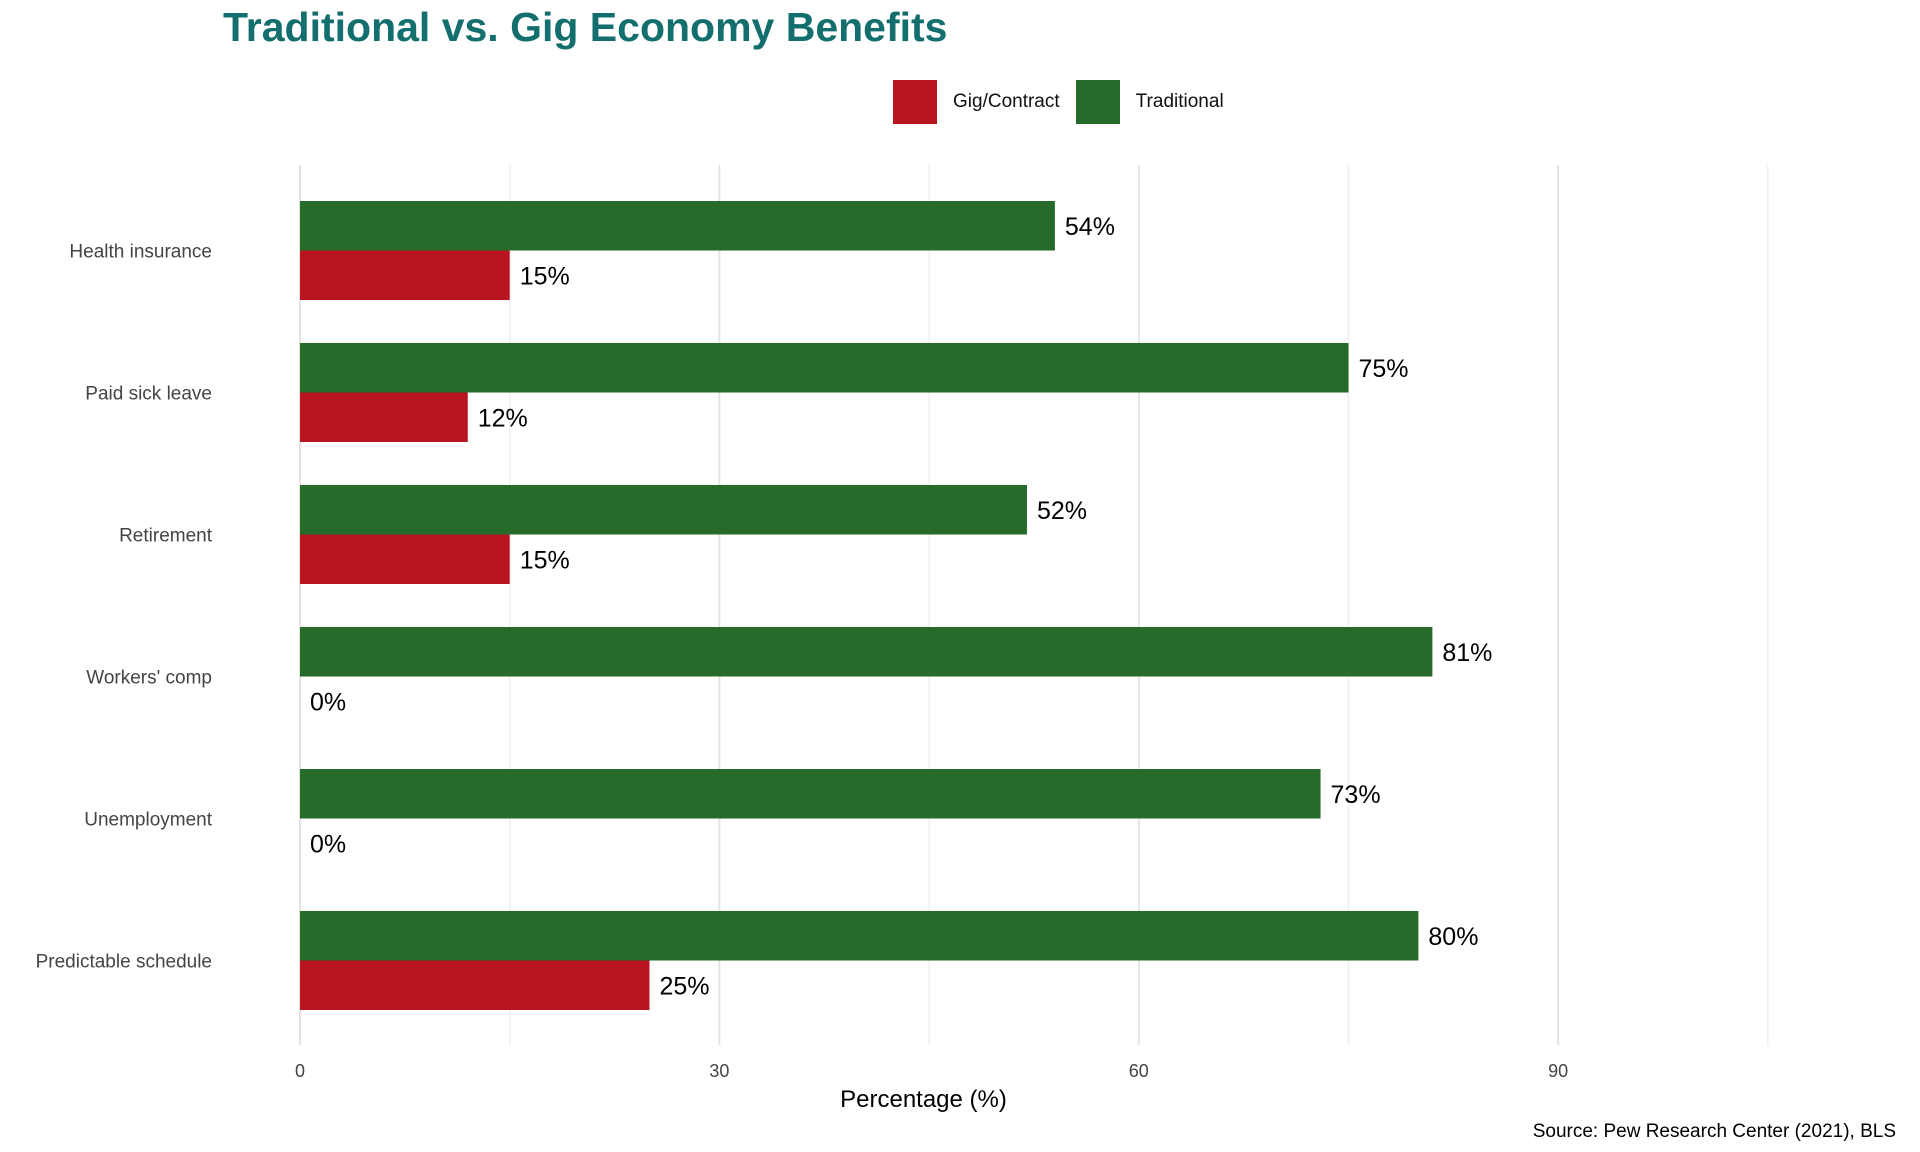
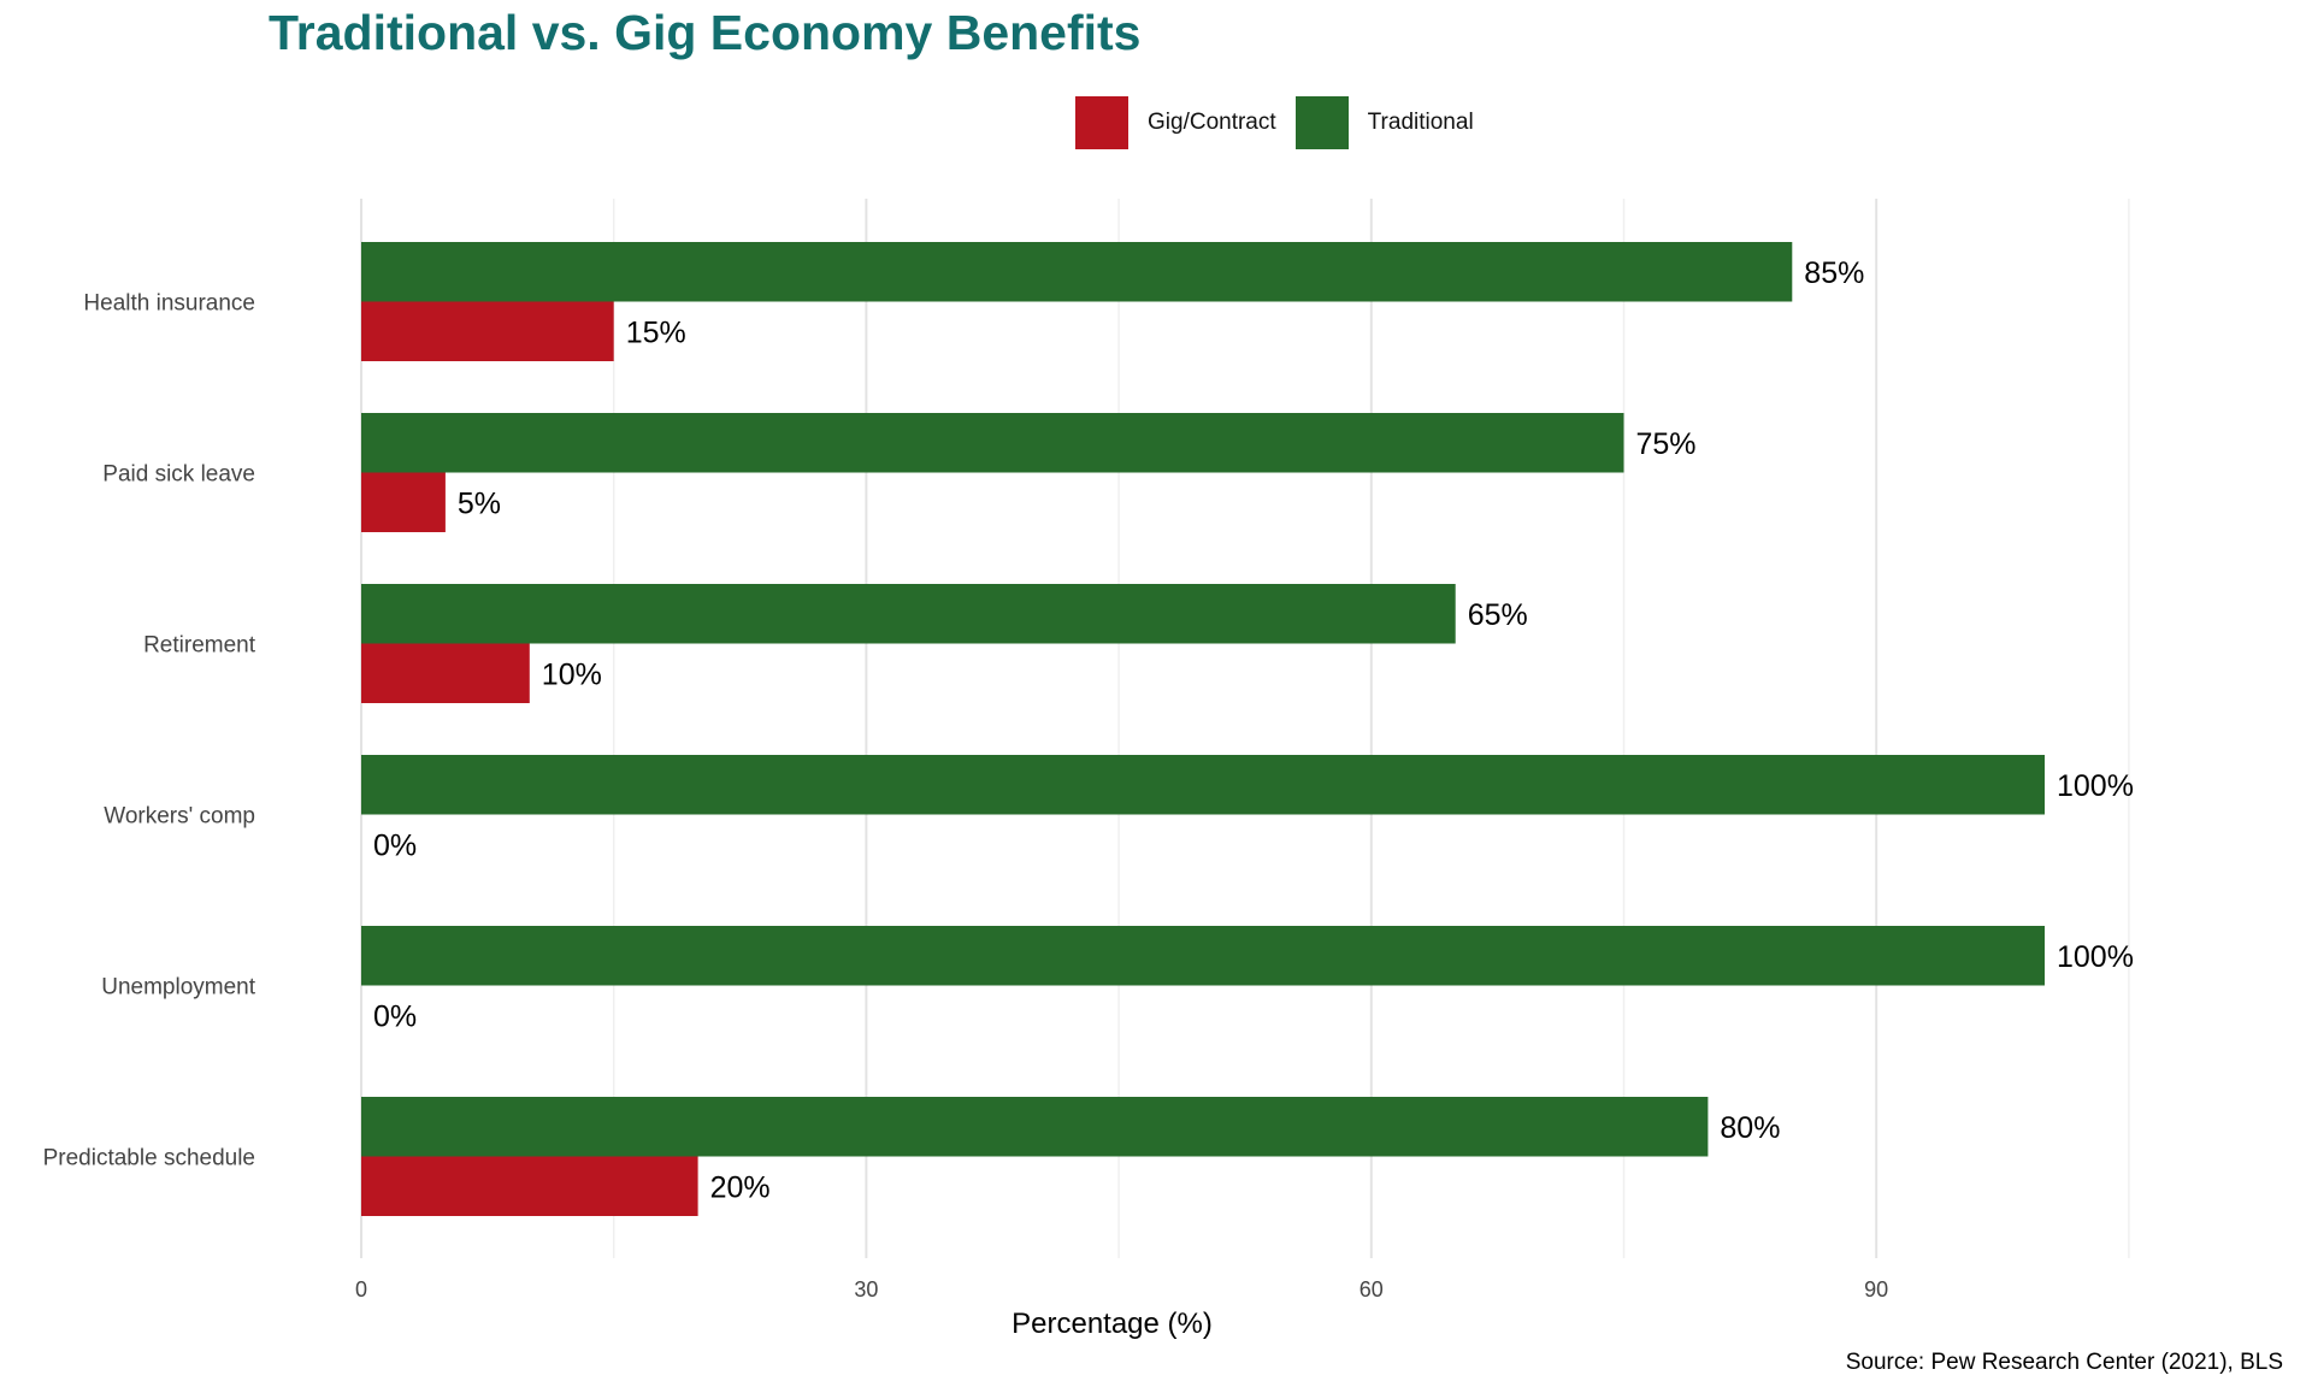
Traditional/Health insurance: 54% -> 85%
Gig/Contract/Paid sick leave: 12% -> 5%
Traditional/Retirement: 52% -> 65%
Gig/Contract/Retirement: 15% -> 10%
Traditional/Workers' comp: 81% -> 100%
Traditional/Unemployment: 73% -> 100%
Gig/Contract/Predictable schedule: 25% -> 20%
